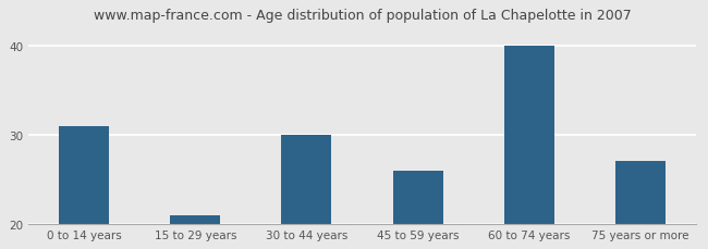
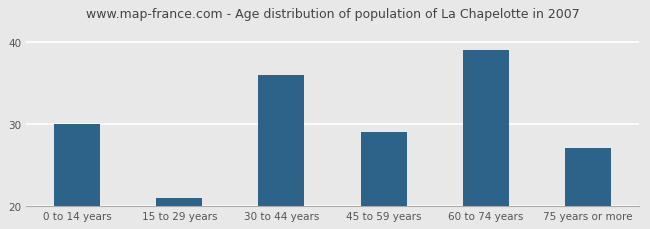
0 to 14 years: 31 -> 30
30 to 44 years: 30 -> 36
45 to 59 years: 26 -> 29
60 to 74 years: 40 -> 39
